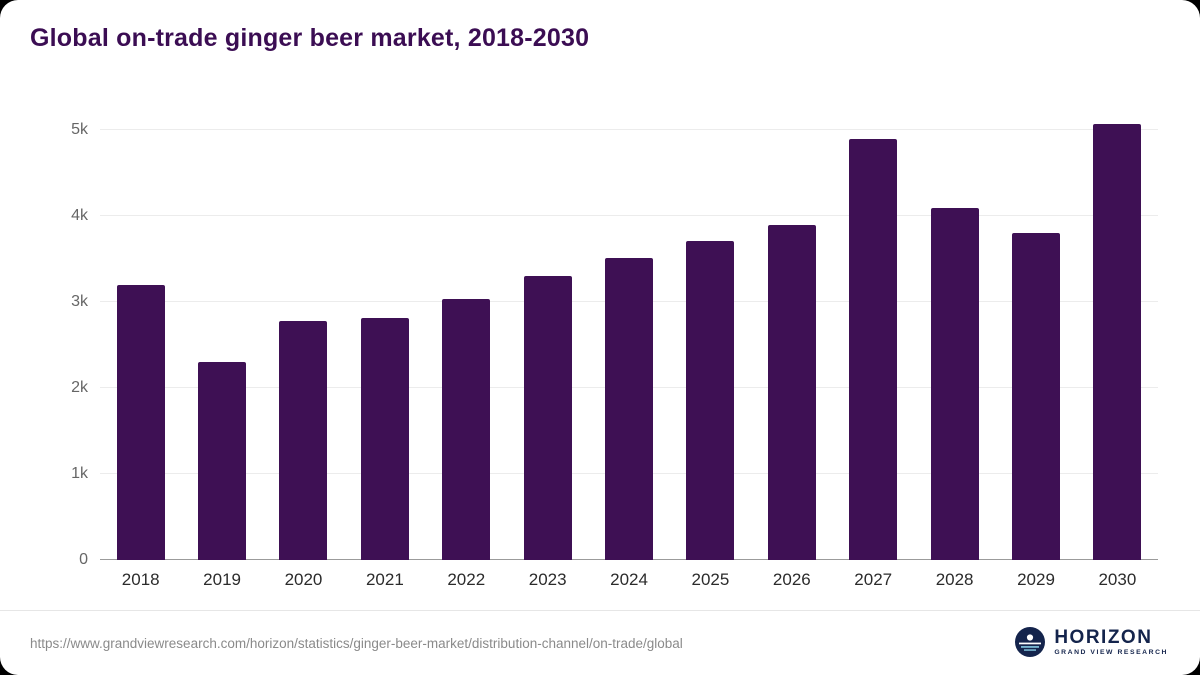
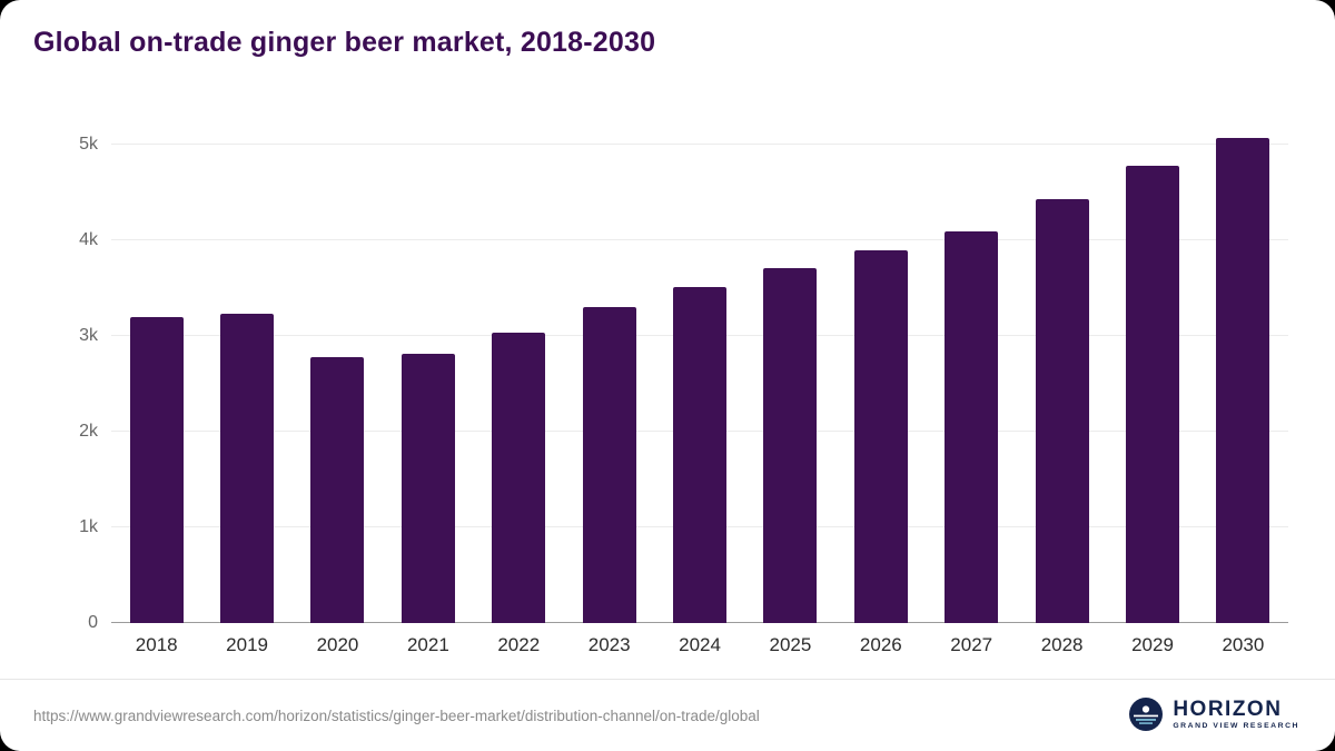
2019: 2.3k -> 3.2k
2027: 4.9k -> 4.1k
2028: 4.1k -> 4.4k
2029: 3.8k -> 4.8k
